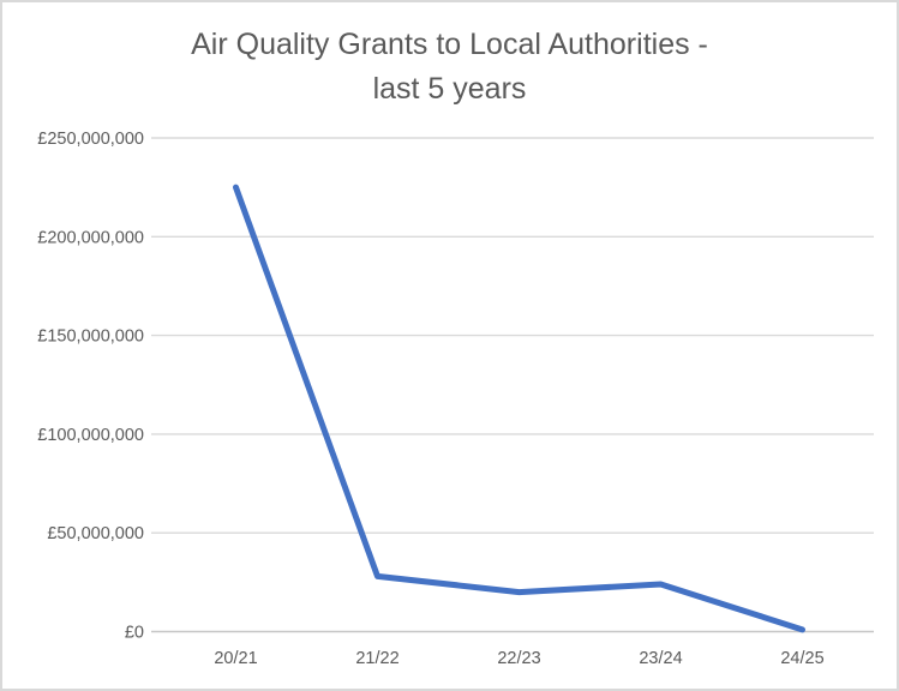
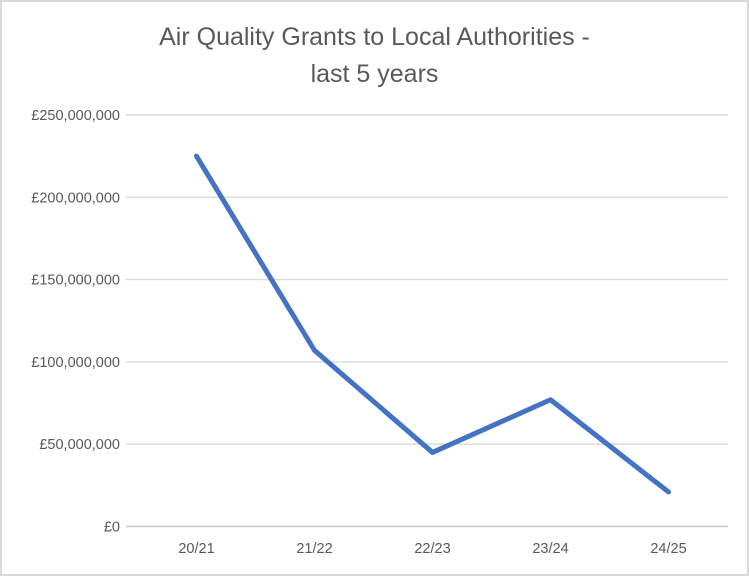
21/22: £28000000 -> £107000000
22/23: £20000000 -> £45000000
23/24: £24000000 -> £77000000
24/25: £1000000 -> £21000000
